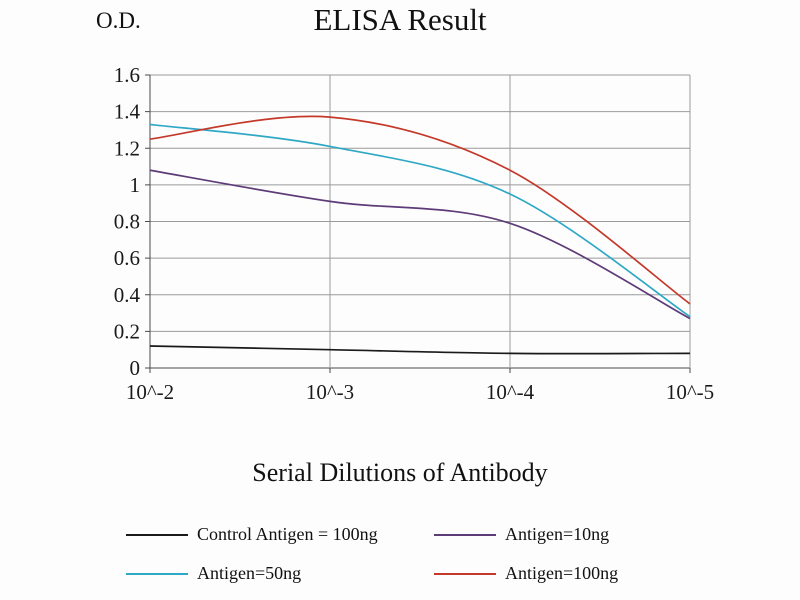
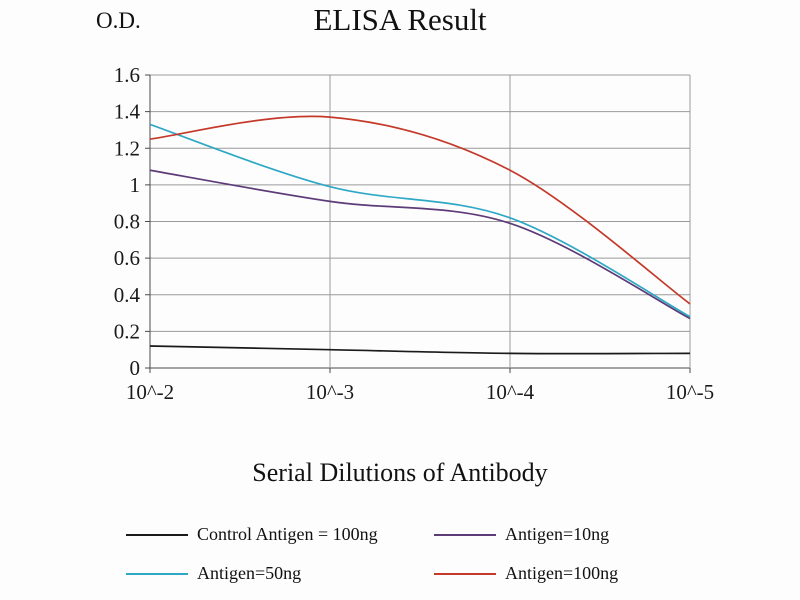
Antigen=50ng/10^-3: 1.21 -> 0.99
Antigen=50ng/10^-4: 0.95 -> 0.82
